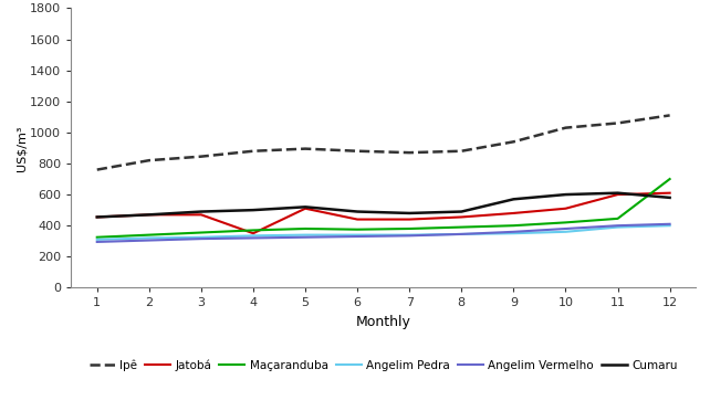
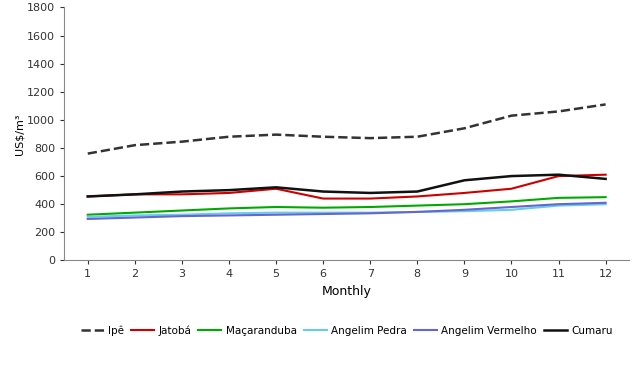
Jatobá/4: 350 -> 480
Maçaranduba/12: 700 -> 450
